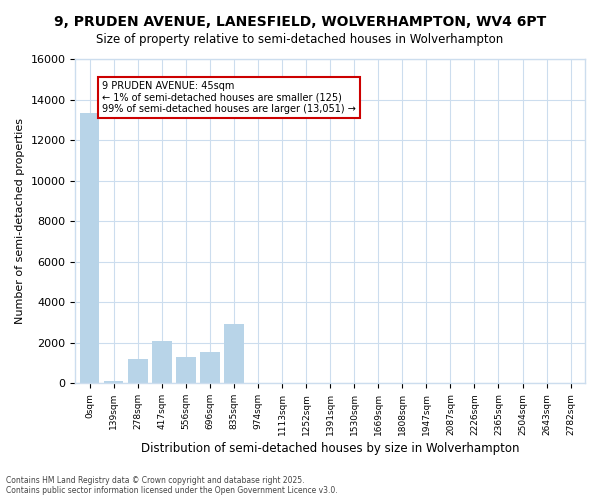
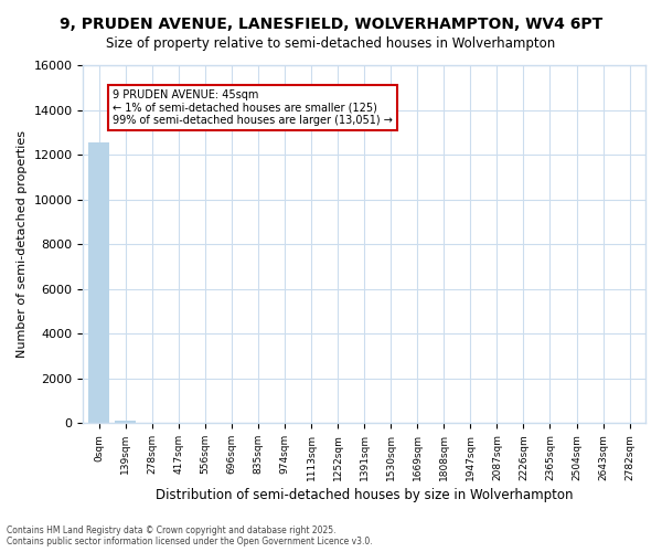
0sqm: 13350 -> 12560
278sqm: 1200 -> 10
417sqm: 2100 -> 0
556sqm: 1300 -> 0
696sqm: 1550 -> 0
835sqm: 2900 -> 0
